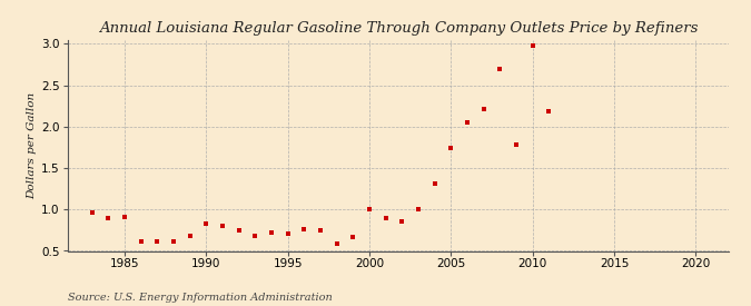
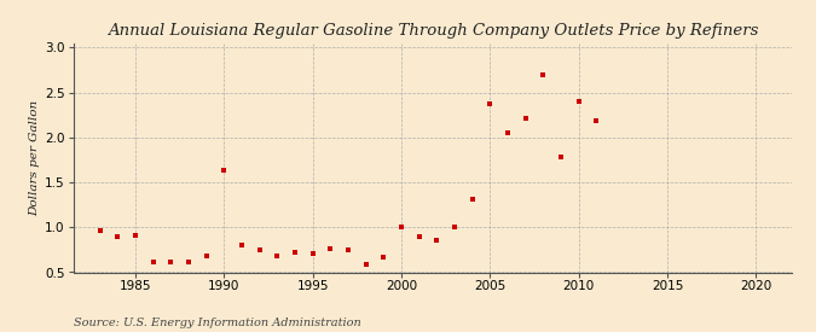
1990: 0.83 -> 1.64
2005: 1.74 -> 2.38
2010: 2.98 -> 2.40
